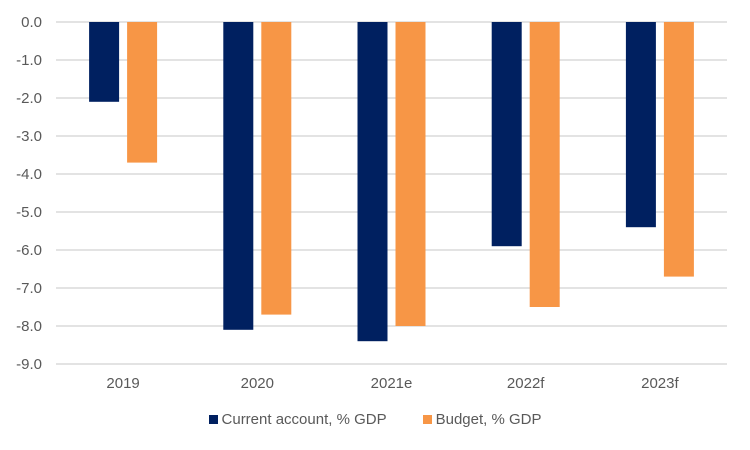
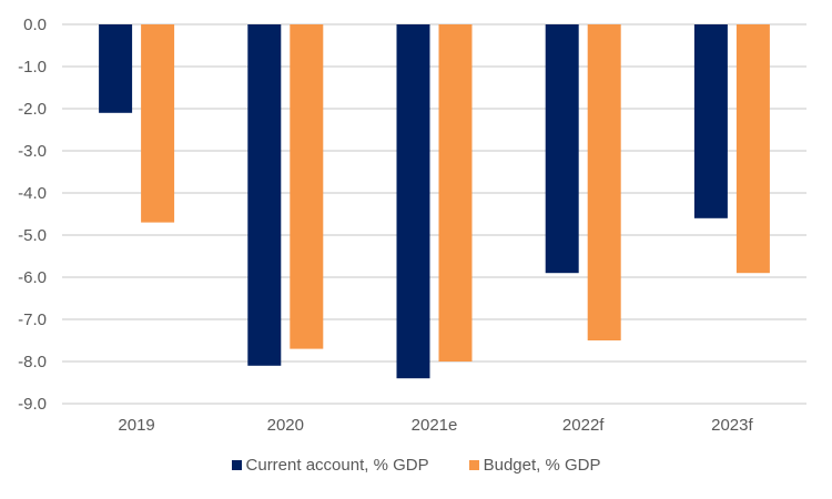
Budget, % GDP/2019: -3.7 -> -4.7
Current account, % GDP/2023f: -5.4 -> -4.6
Budget, % GDP/2023f: -6.7 -> -5.9
